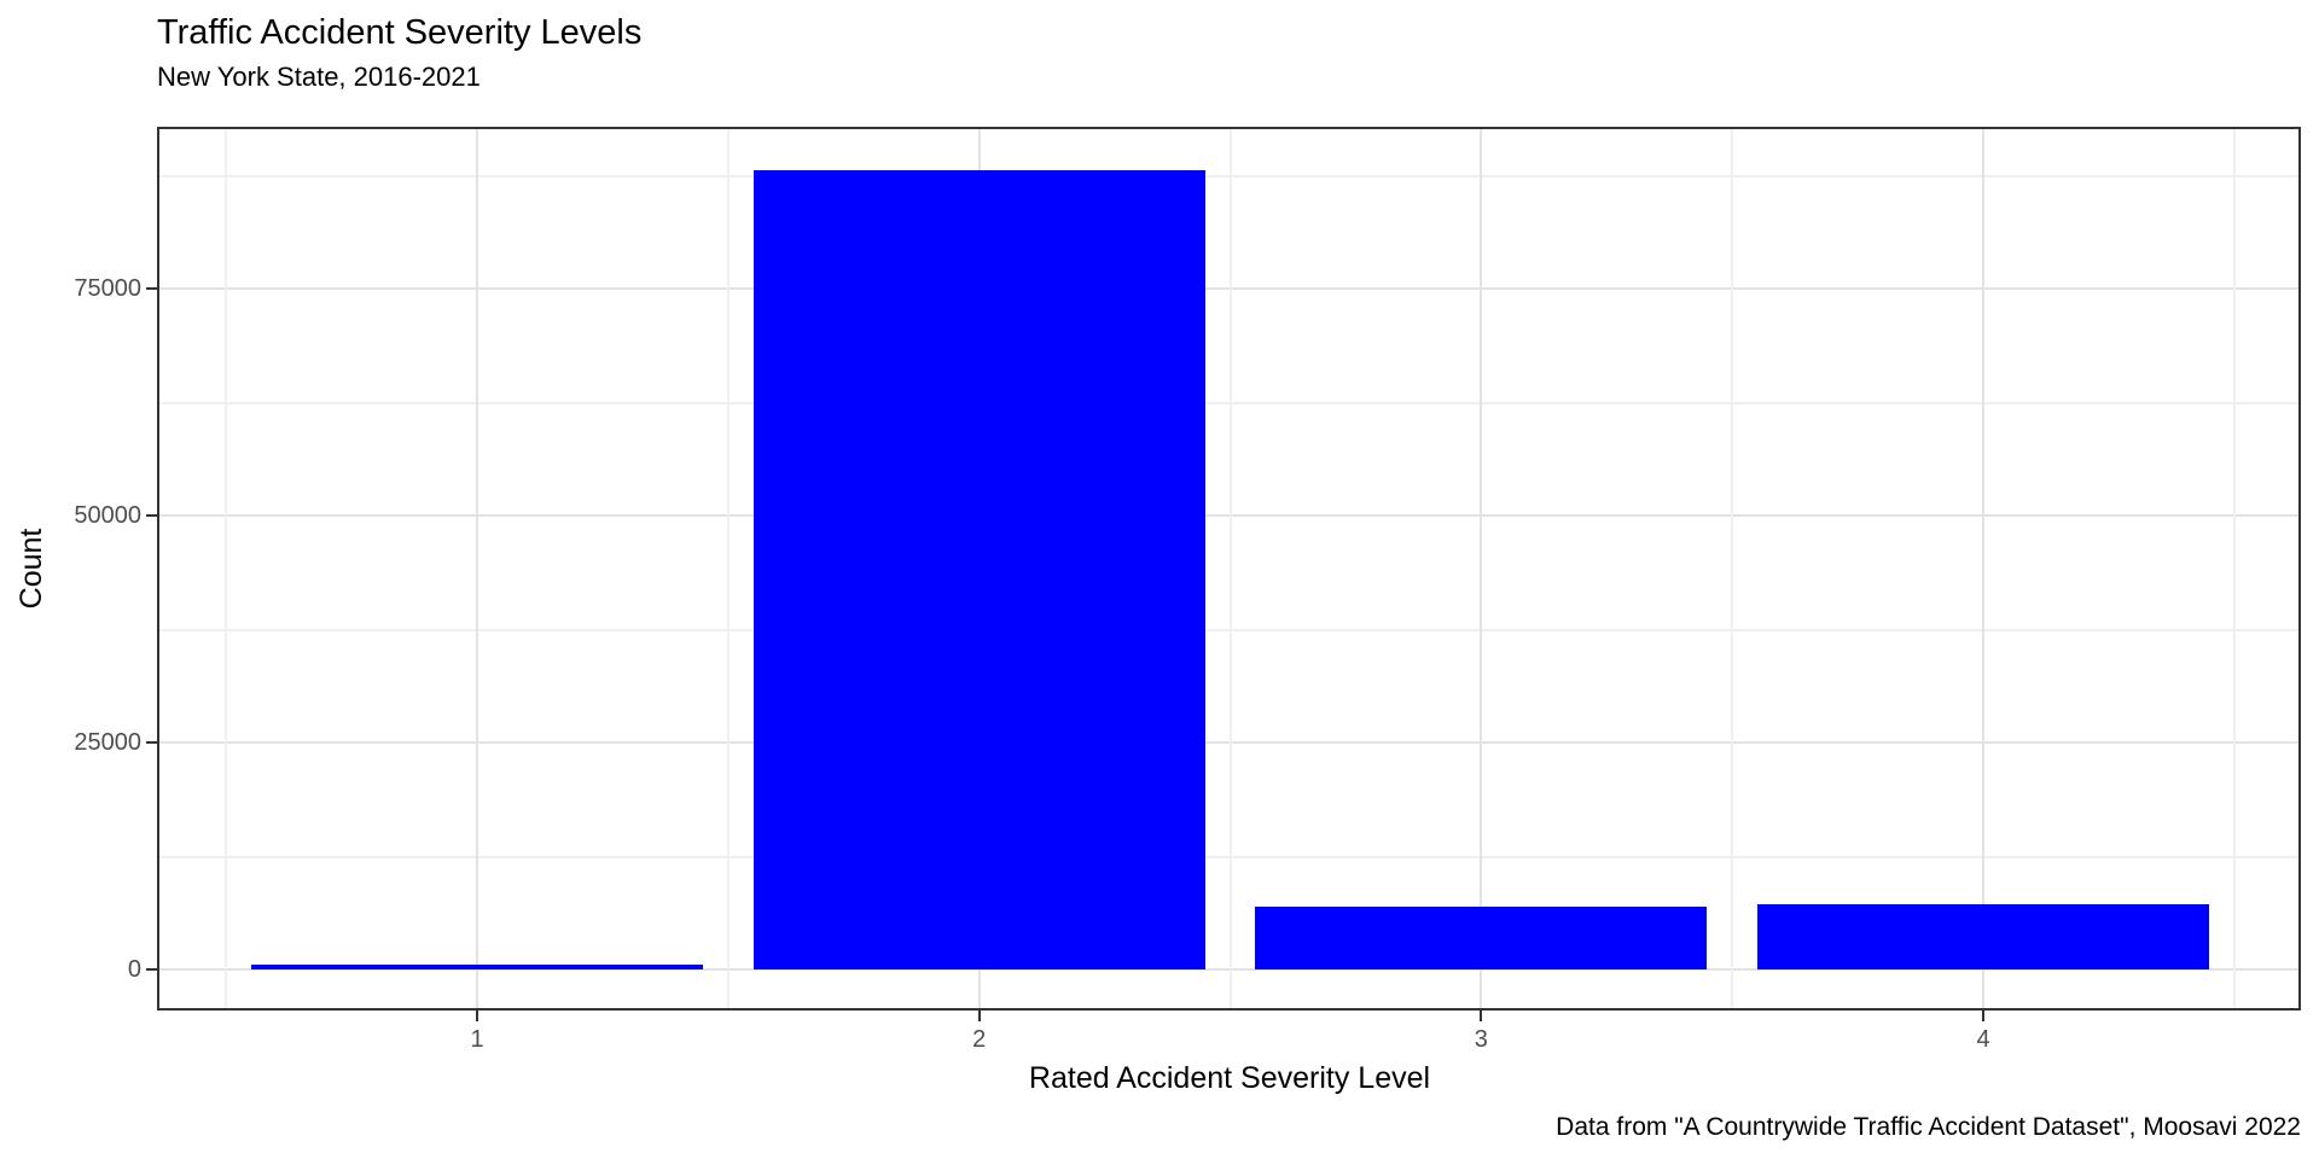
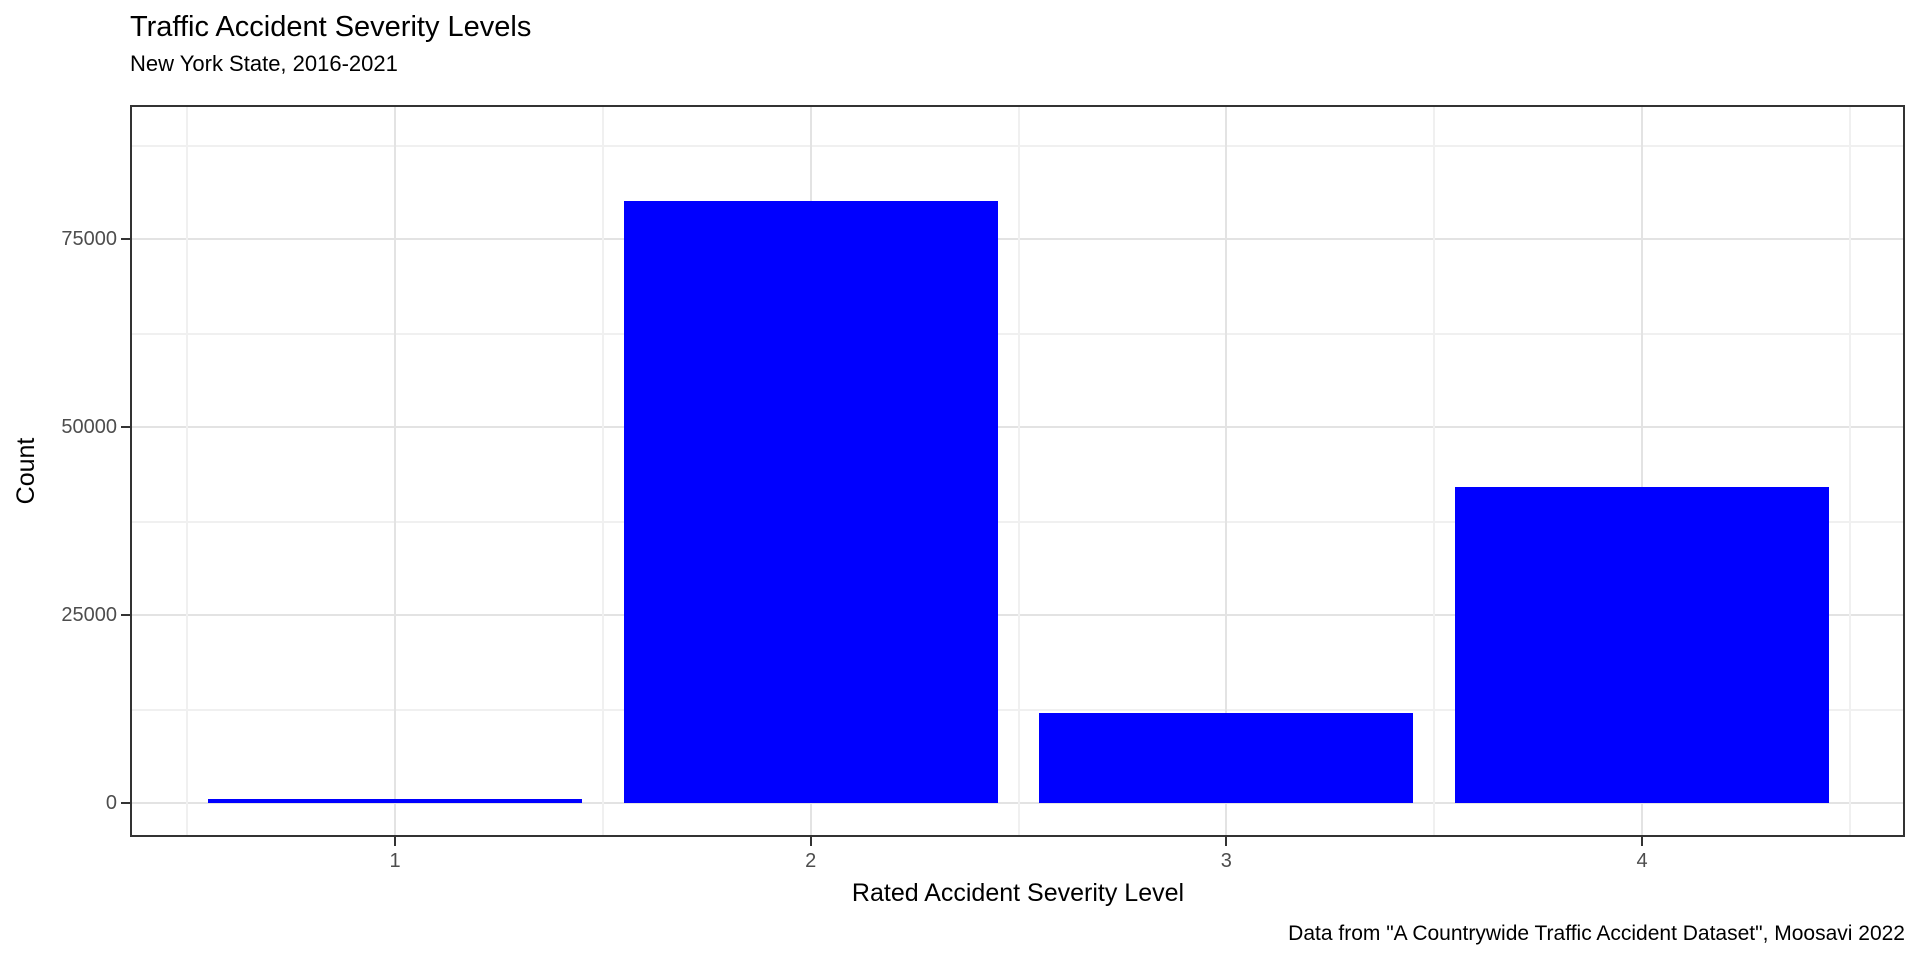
2: 88000 -> 80000
3: 7000 -> 12000
4: 7000 -> 42000
